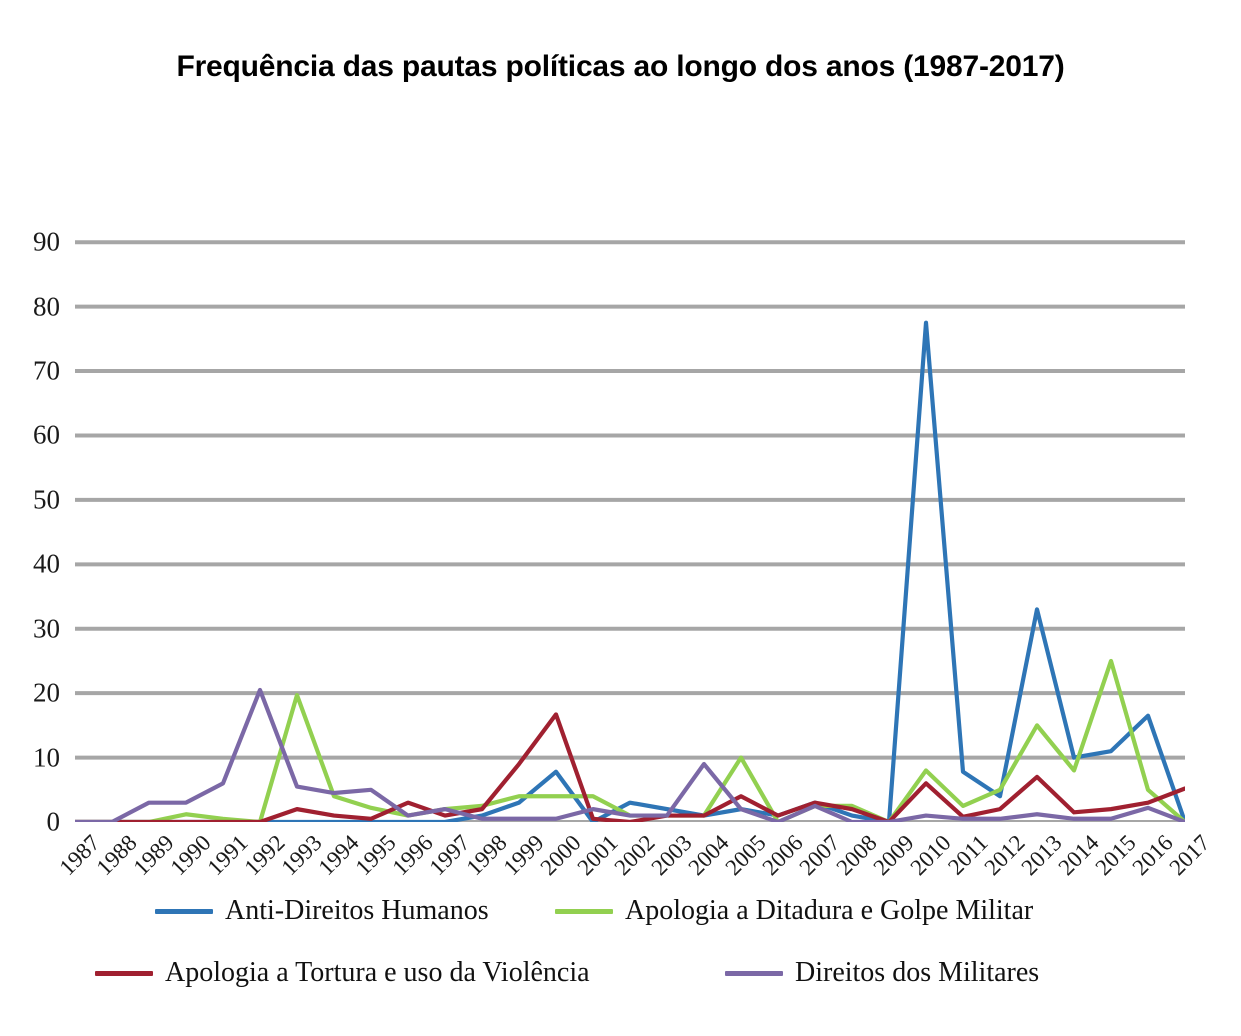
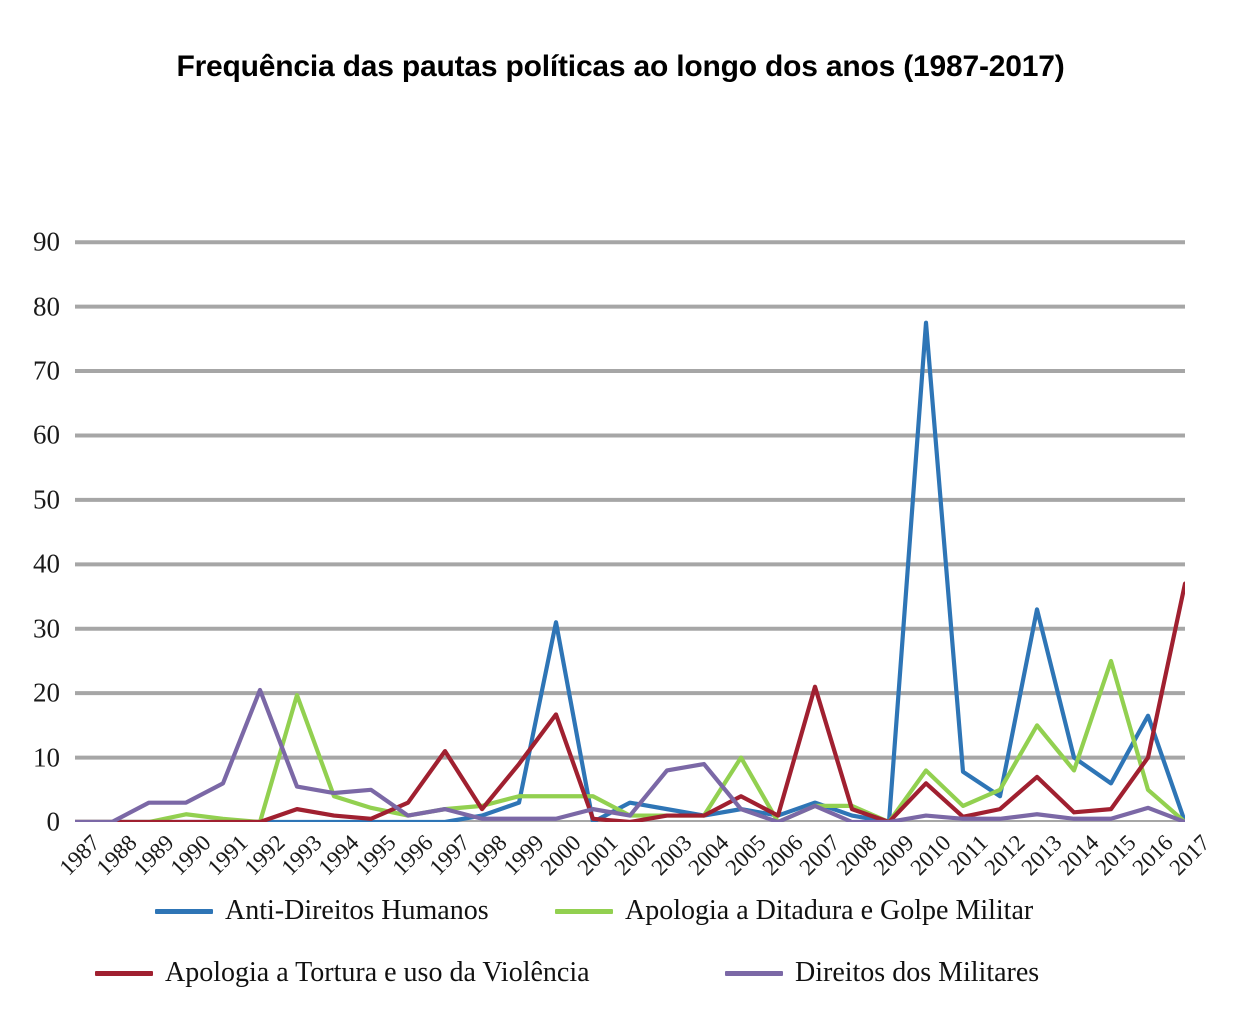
Apologia a Tortura e uso da Violência/1997: 1 -> 11
Anti-Direitos Humanos/2000: 8 -> 31
Direitos dos Militares/2003: 1 -> 8
Apologia a Tortura e uso da Violência/2007: 3 -> 21
Anti-Direitos Humanos/2015: 11 -> 6
Apologia a Tortura e uso da Violência/2016: 3 -> 10
Apologia a Tortura e uso da Violência/2017: 5 -> 37
